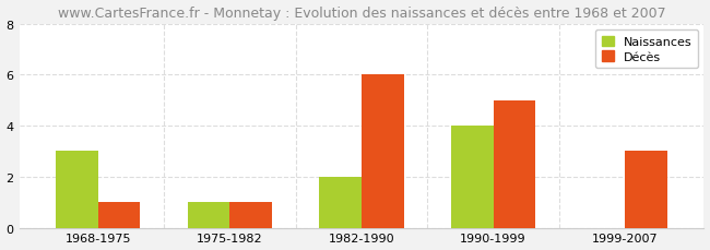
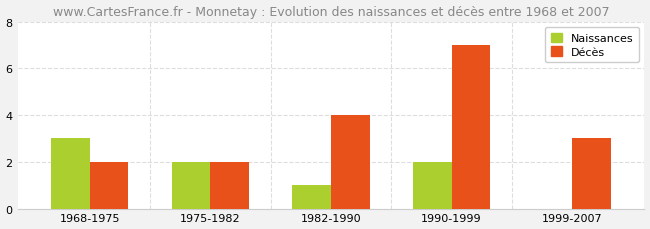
Décès/1968-1975: 1 -> 2
Naissances/1975-1982: 1 -> 2
Décès/1975-1982: 1 -> 2
Naissances/1982-1990: 2 -> 1
Décès/1982-1990: 6 -> 4
Naissances/1990-1999: 4 -> 2
Décès/1990-1999: 5 -> 7
